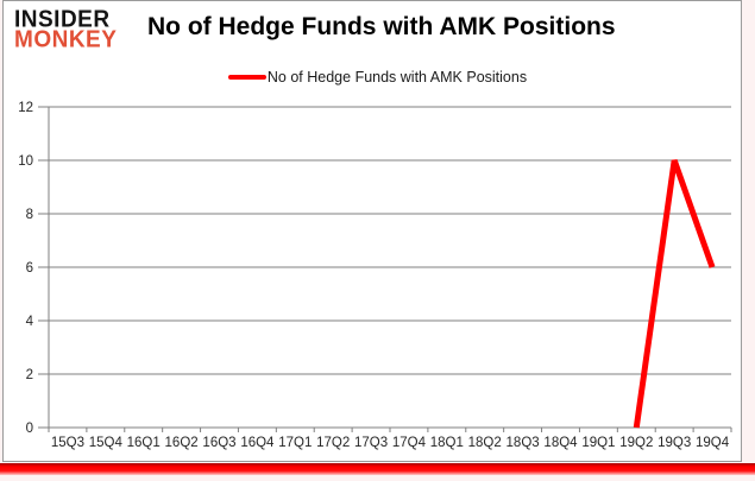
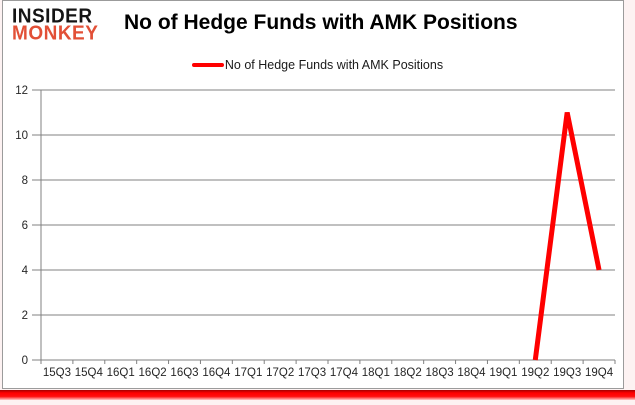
19Q3: 10 -> 11
19Q4: 6 -> 4
